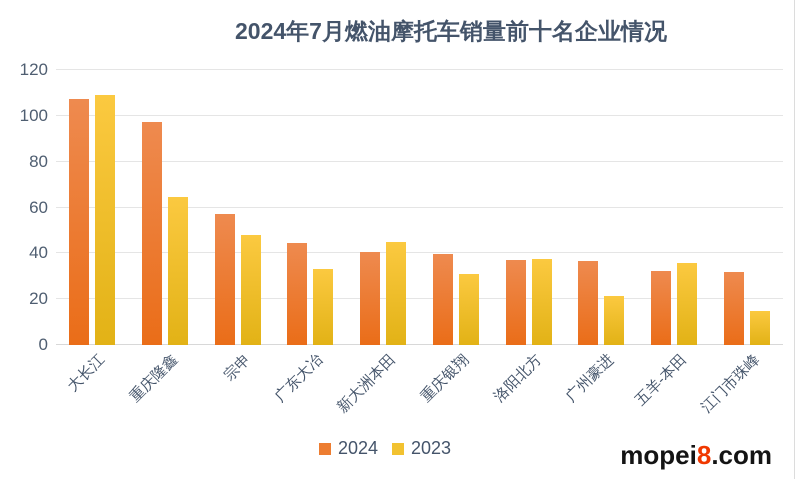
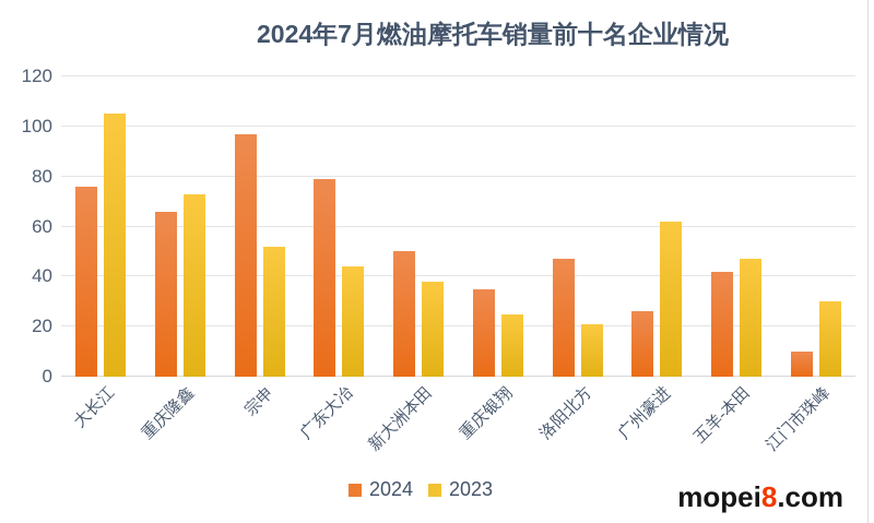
2024/大长江: 108 -> 76
2023/大长江: 109 -> 105
2024/重庆隆鑫: 98 -> 66
2023/重庆隆鑫: 64 -> 73
2024/宗申: 57 -> 97
2023/宗申: 48 -> 52
2024/广东大冶: 44 -> 79
2023/广东大冶: 33 -> 44
2024/新大洲本田: 40 -> 50
2023/新大洲本田: 45 -> 38
2024/重庆银翔: 40 -> 35
2023/重庆银翔: 31 -> 25
2024/洛阳北方: 37 -> 47
2023/洛阳北方: 38 -> 21
2024/广州豪进: 36 -> 26
2023/广州豪进: 22 -> 62
2024/五羊-本田: 32 -> 42
2023/五羊-本田: 36 -> 47
2024/江门市珠峰: 32 -> 10
2023/江门市珠峰: 15 -> 30
